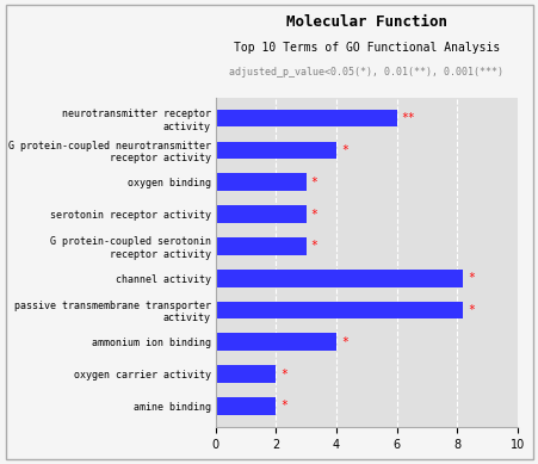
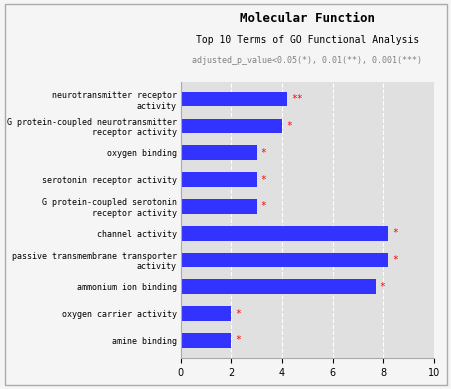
neurotransmitter receptor activity: 6.0 -> 4.2
ammonium ion binding: 4.0 -> 7.7
